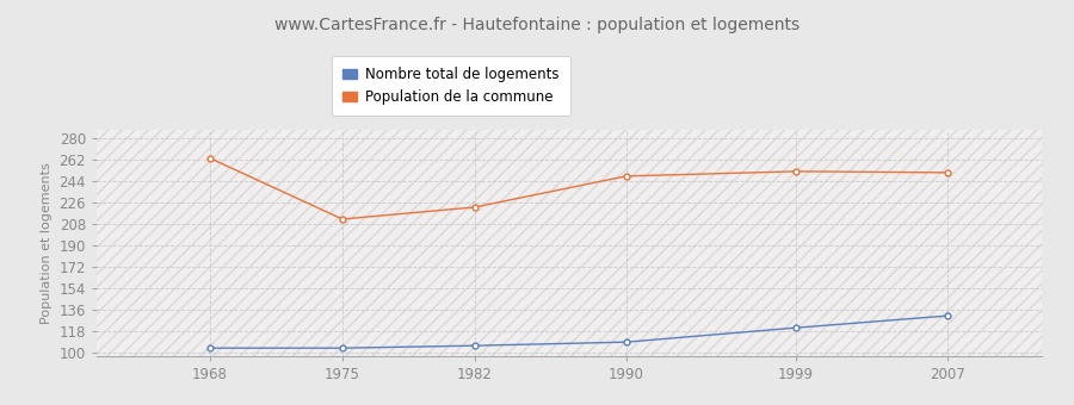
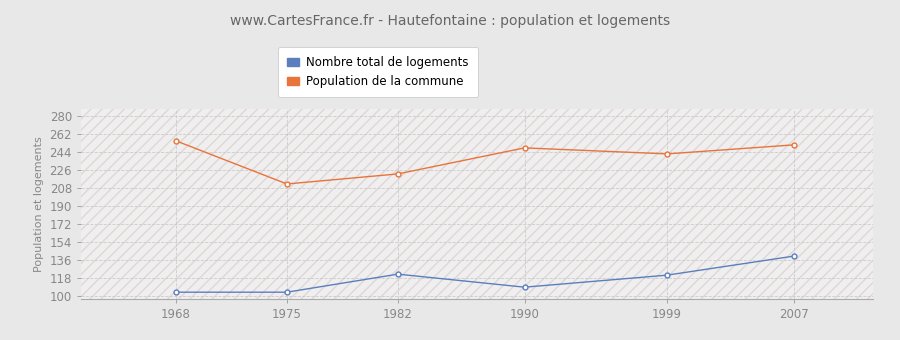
Population de la commune/1968: 263 -> 255
Nombre total de logements/1982: 106 -> 122
Population de la commune/1999: 252 -> 242
Nombre total de logements/2007: 131 -> 140
